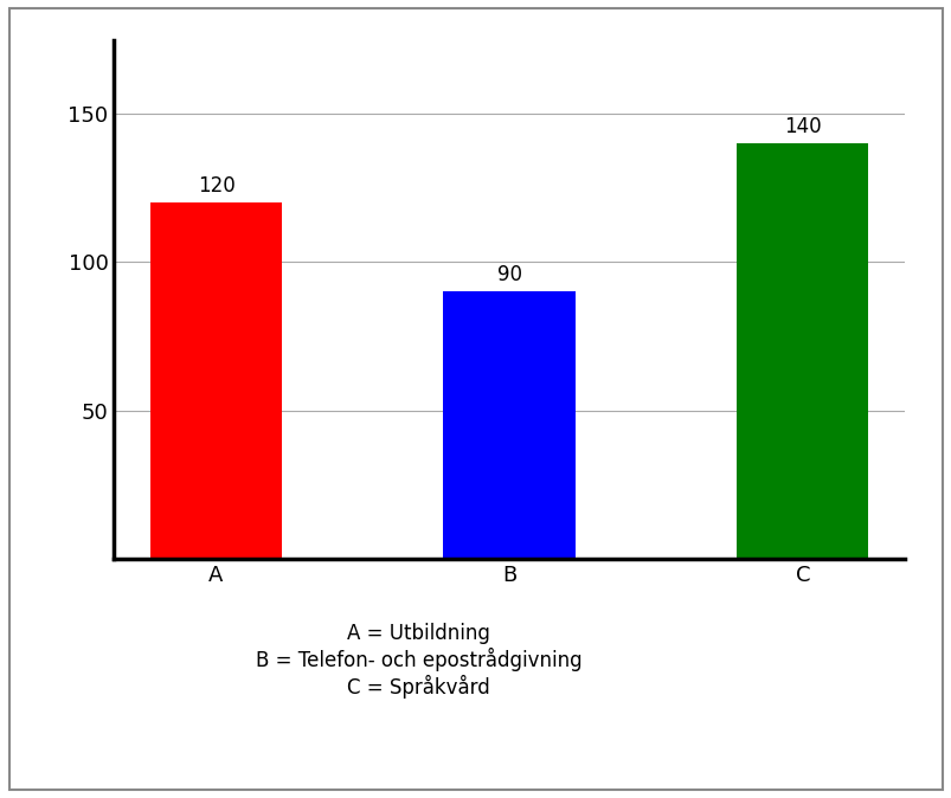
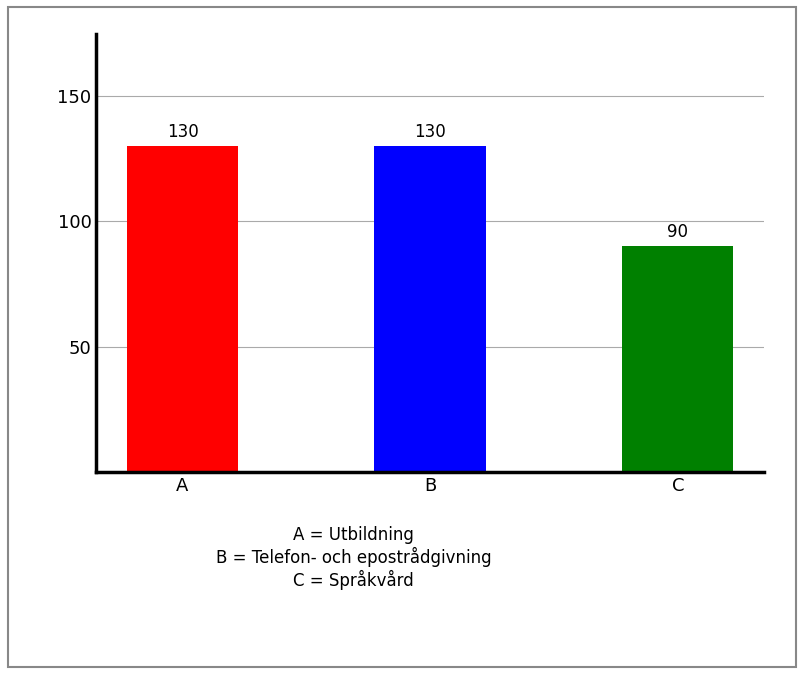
A: 120 -> 130
B: 90 -> 130
C: 140 -> 90
